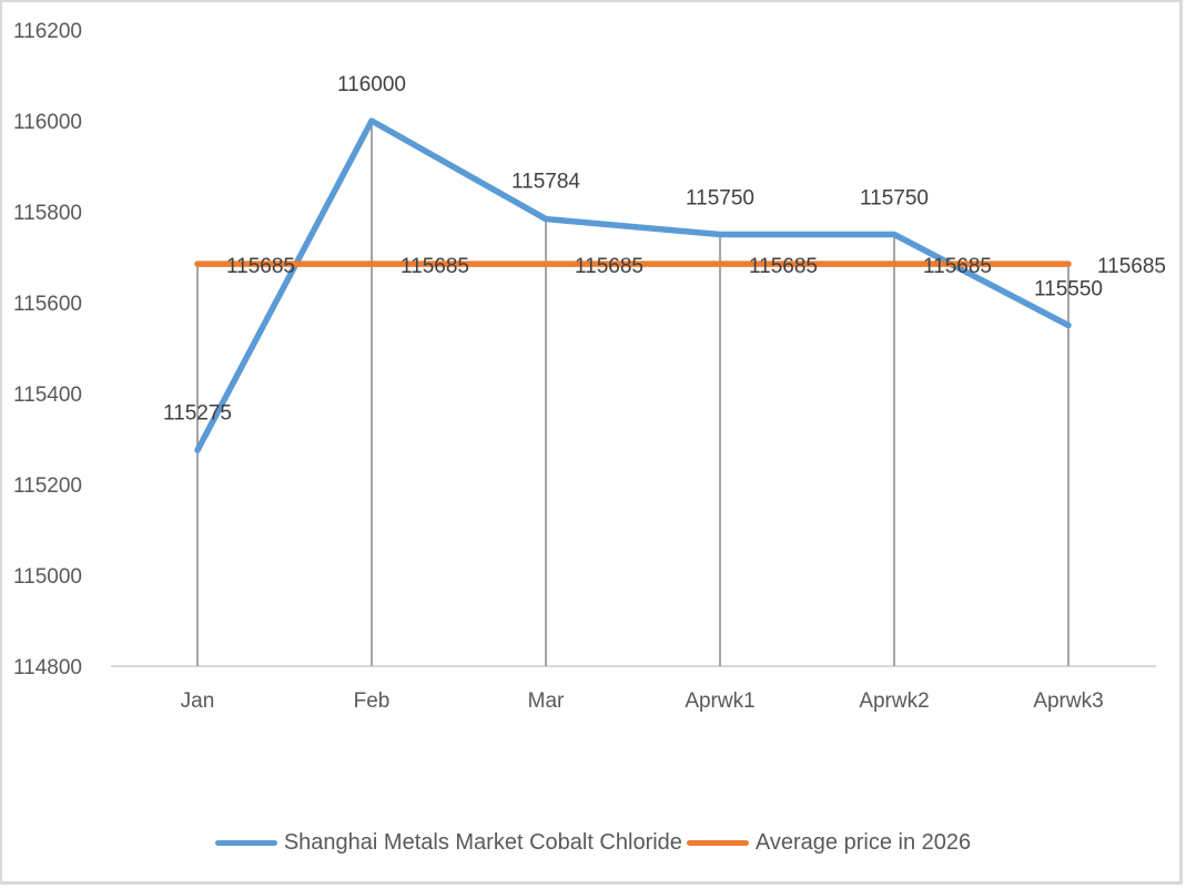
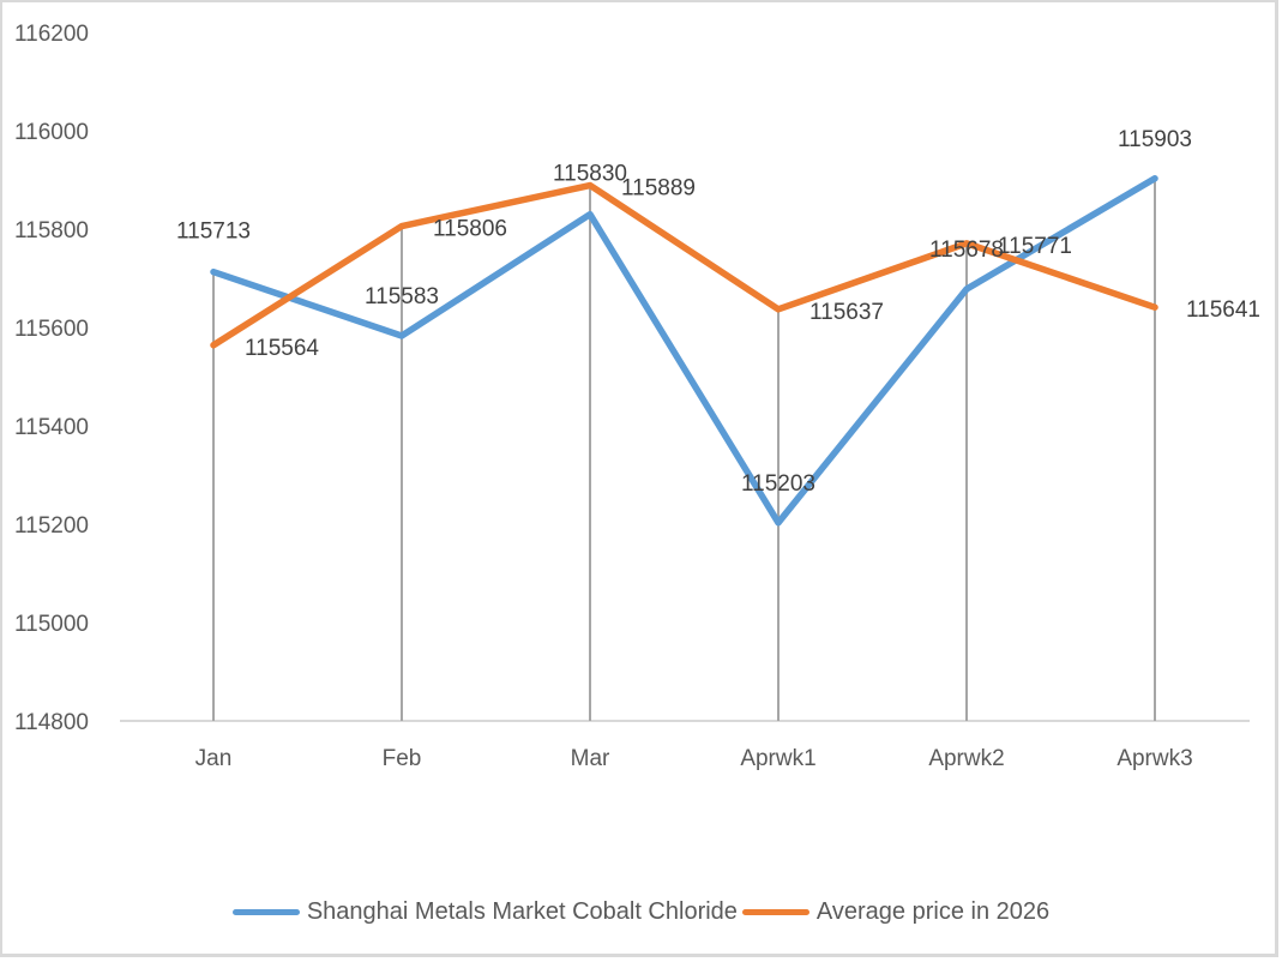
Shanghai Metals Market Cobalt Chloride/Jan: 115275 -> 115713
Average price in 2026/Jan: 115685 -> 115564
Shanghai Metals Market Cobalt Chloride/Feb: 116000 -> 115583
Average price in 2026/Feb: 115685 -> 115806
Shanghai Metals Market Cobalt Chloride/Mar: 115784 -> 115830
Average price in 2026/Mar: 115685 -> 115889
Shanghai Metals Market Cobalt Chloride/Aprwk1: 115750 -> 115203
Average price in 2026/Aprwk1: 115685 -> 115637
Shanghai Metals Market Cobalt Chloride/Aprwk2: 115750 -> 115678
Average price in 2026/Aprwk2: 115685 -> 115771
Shanghai Metals Market Cobalt Chloride/Aprwk3: 115550 -> 115903
Average price in 2026/Aprwk3: 115685 -> 115641
